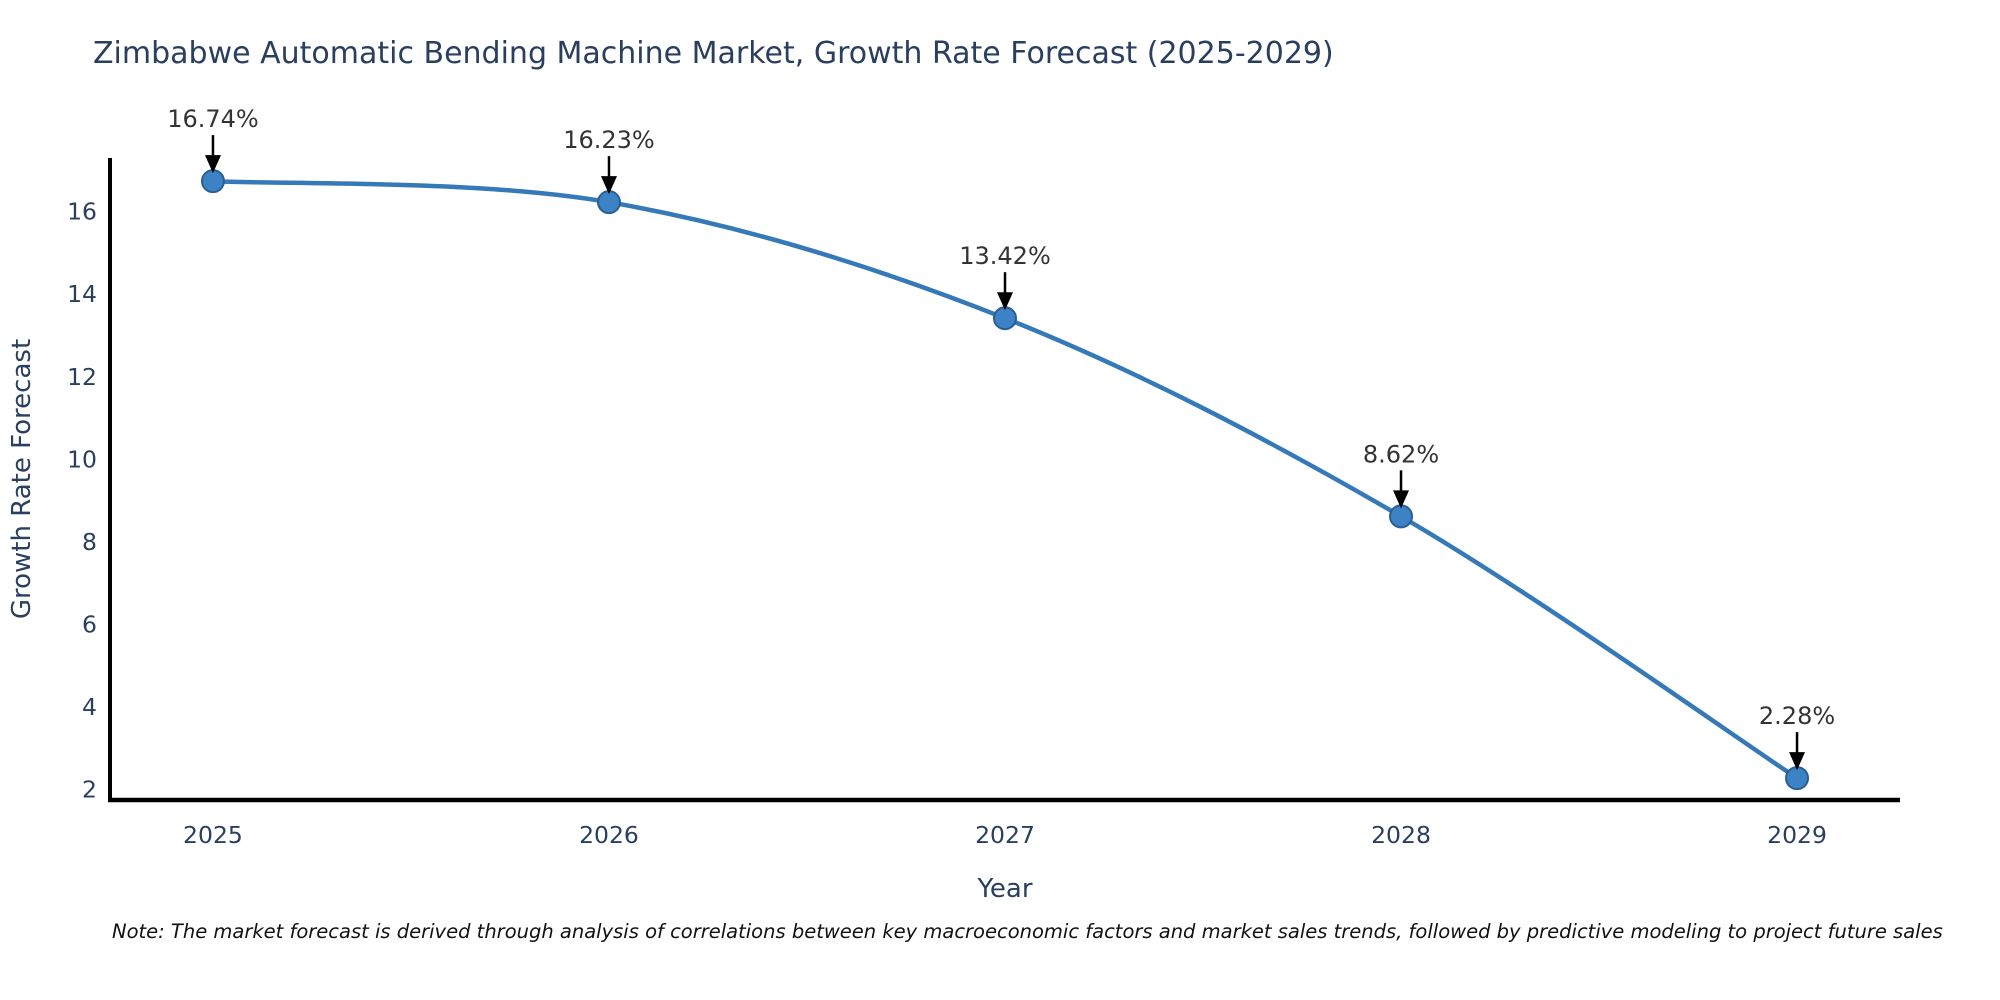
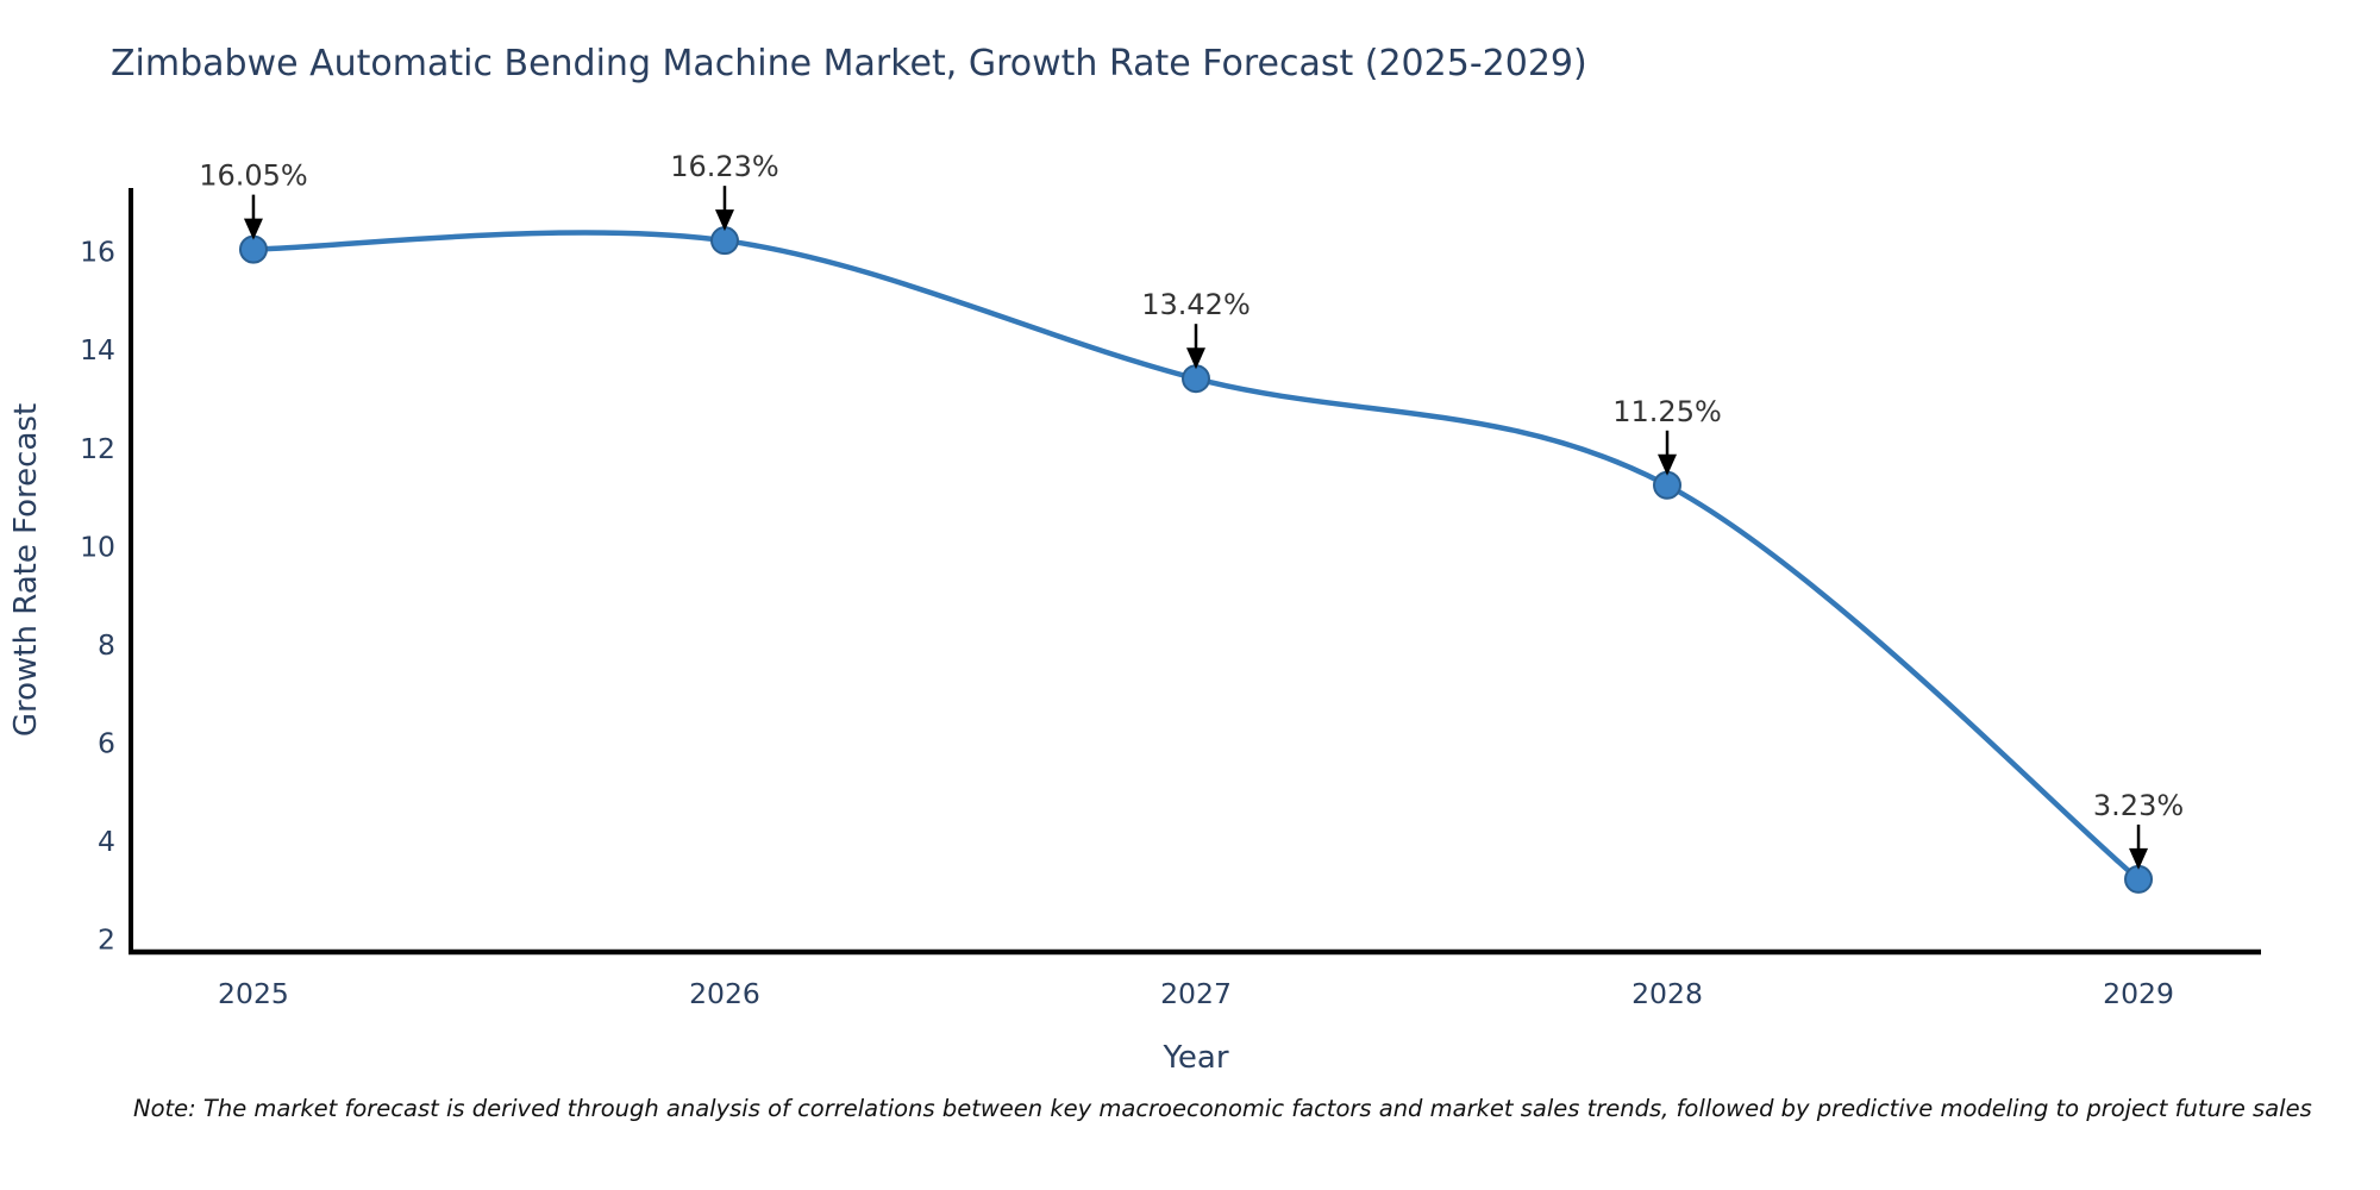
2025: 16.74% -> 16.05%
2028: 8.62% -> 11.25%
2029: 2.28% -> 3.23%
